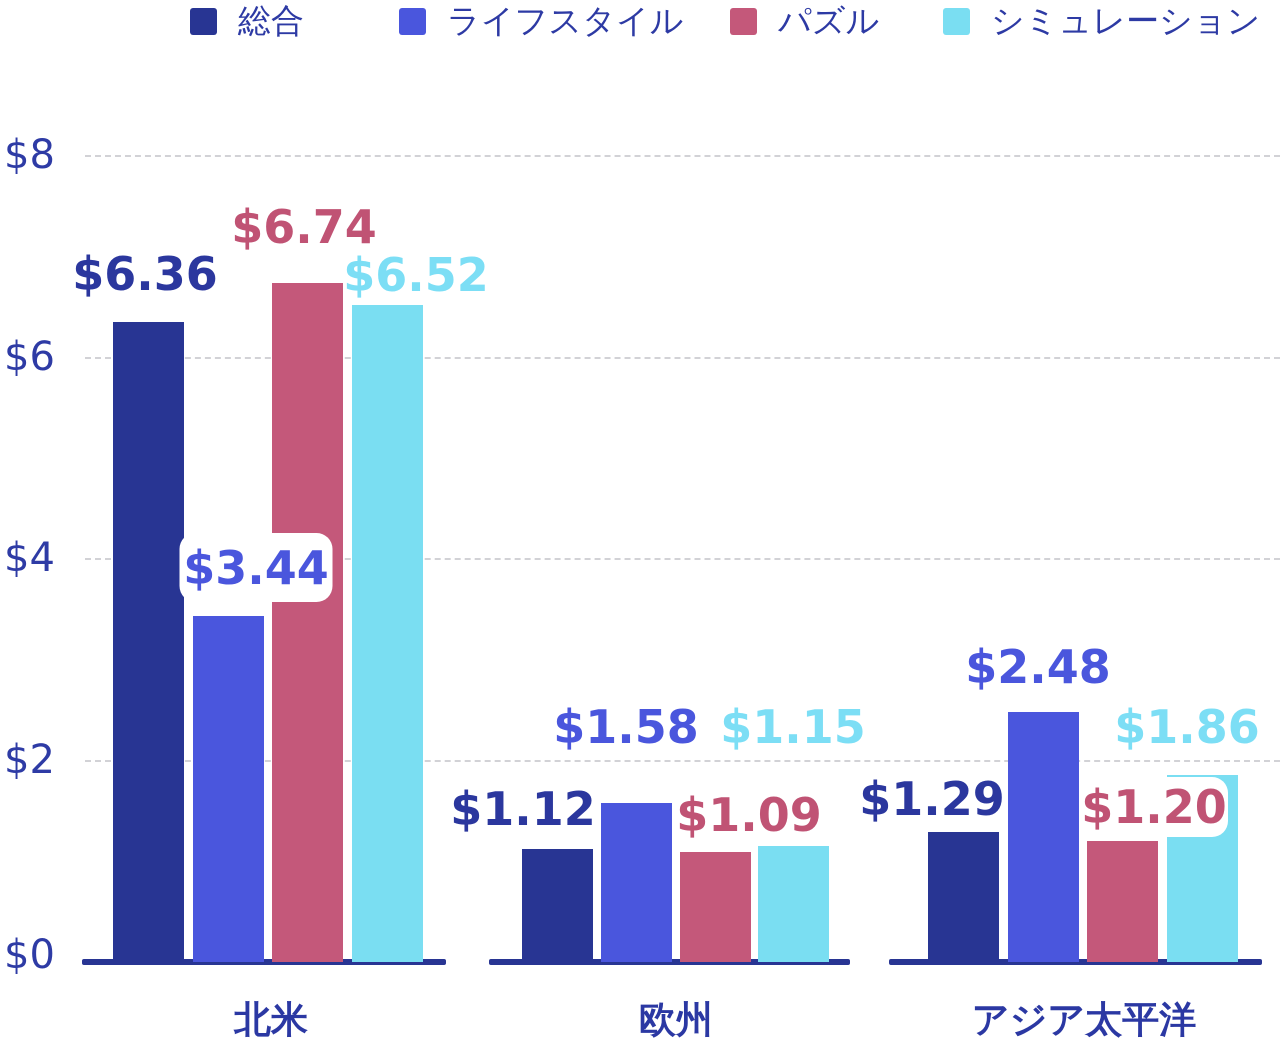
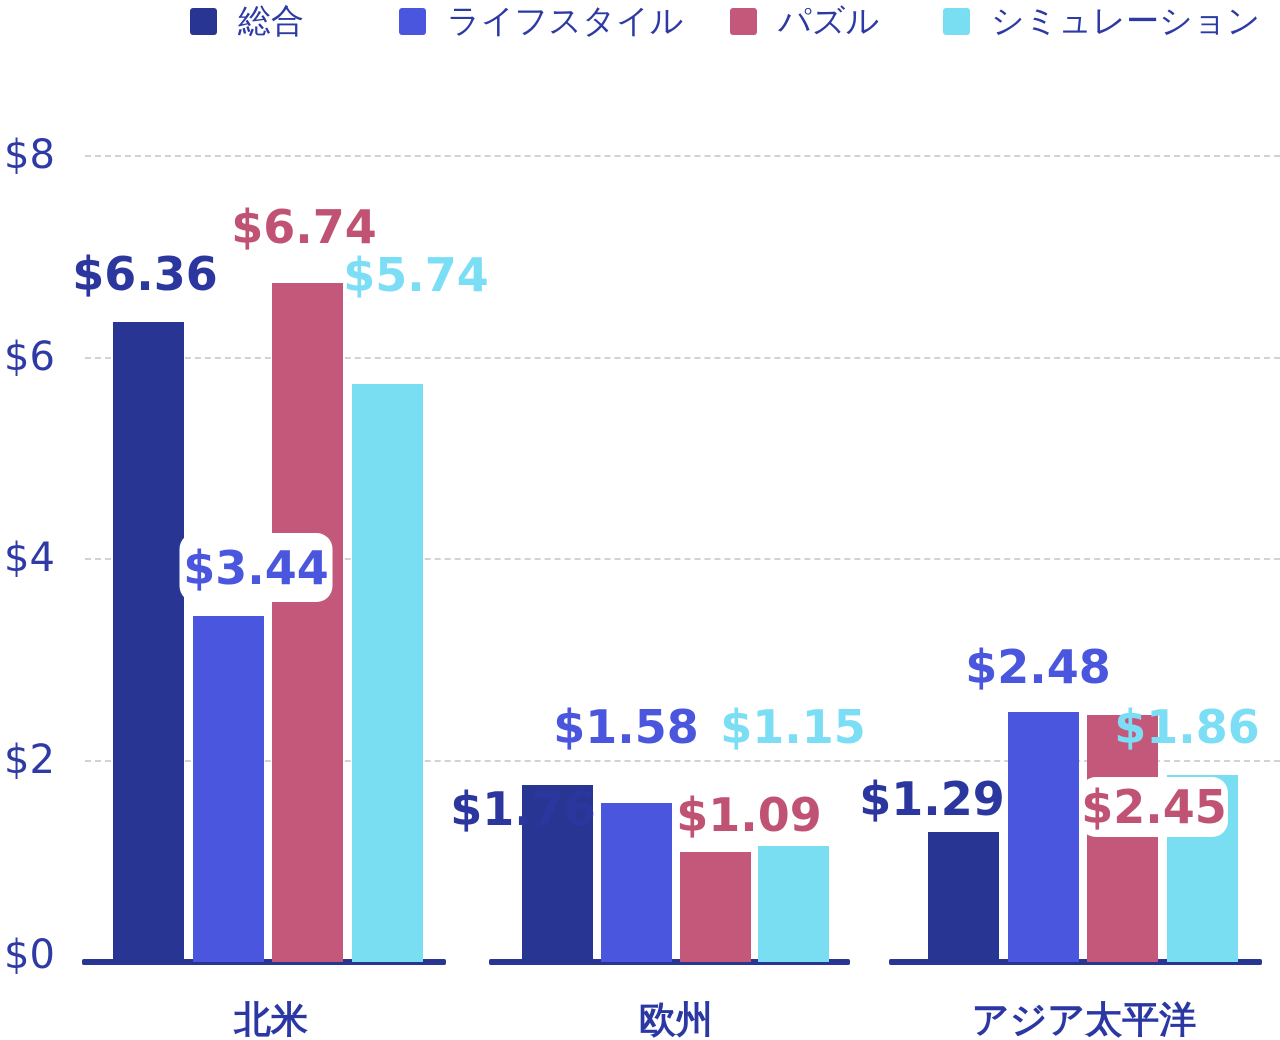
シミュレーション/北米: $6.52 -> $5.74
総合/欧州: $1.12 -> $1.76
パズル/アジア太平洋: $1.20 -> $2.45
